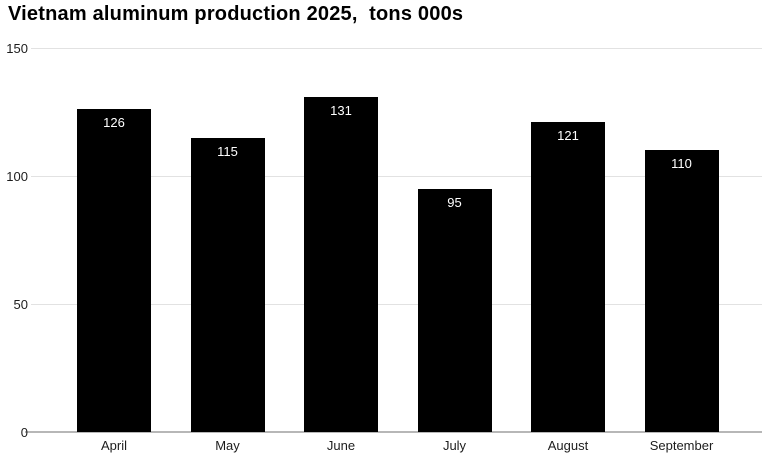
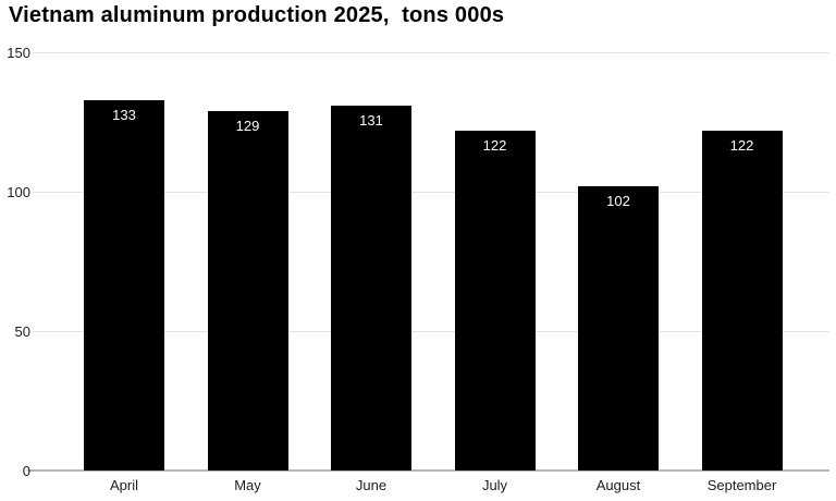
April: 126 -> 133
May: 115 -> 129
July: 95 -> 122
August: 121 -> 102
September: 110 -> 122
